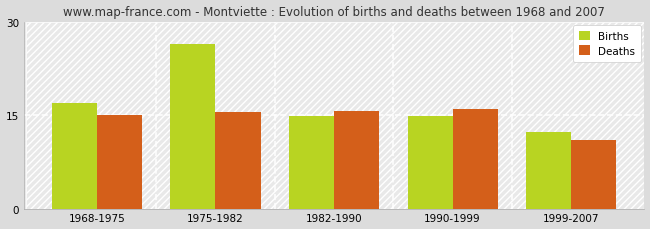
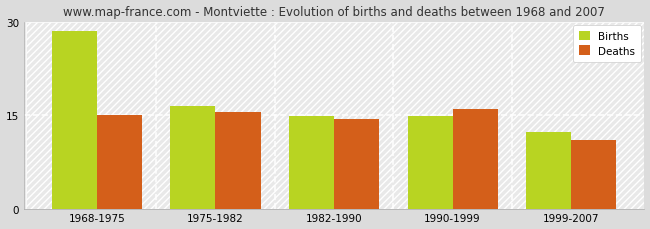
Births/1968-1975: 17.0 -> 28.5
Births/1975-1982: 26.4 -> 16.5
Deaths/1982-1990: 15.6 -> 14.3
